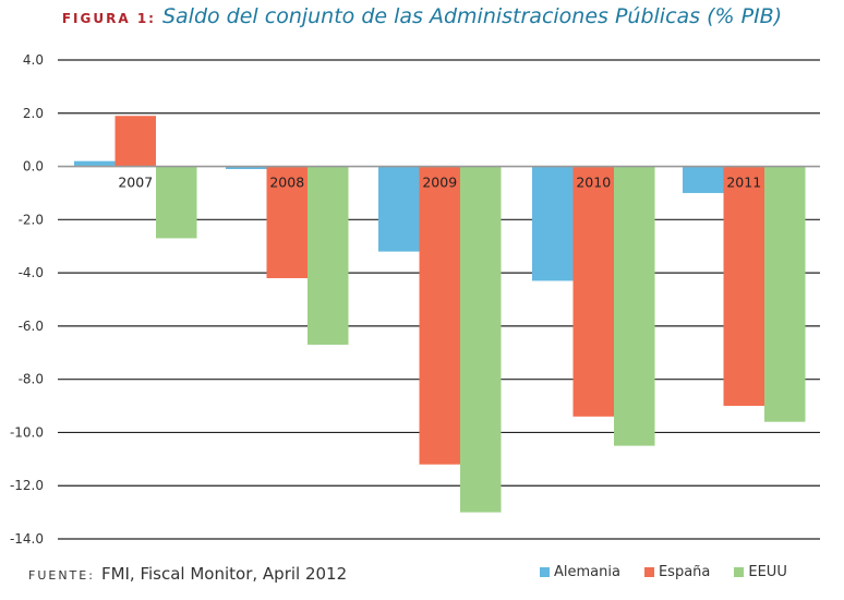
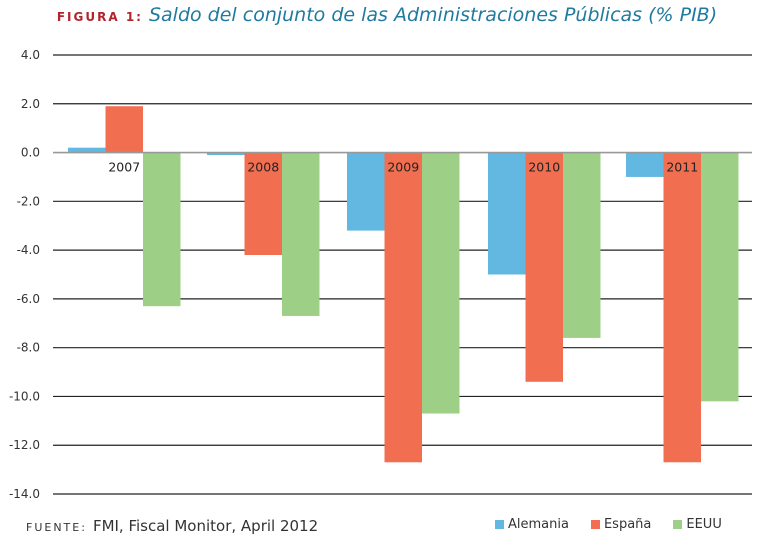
EEUU/2007: -2.7 -> -6.3
España/2009: -11.2 -> -12.7
EEUU/2009: -13.0 -> -10.7
Alemania/2010: -4.3 -> -5.0
EEUU/2010: -10.5 -> -7.6
España/2011: -9.0 -> -12.7
EEUU/2011: -9.6 -> -10.2
